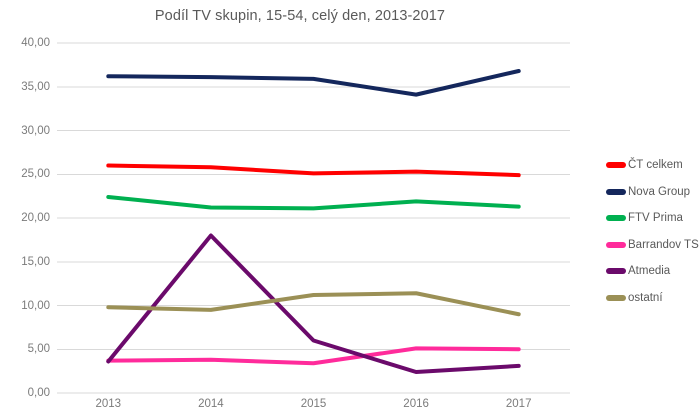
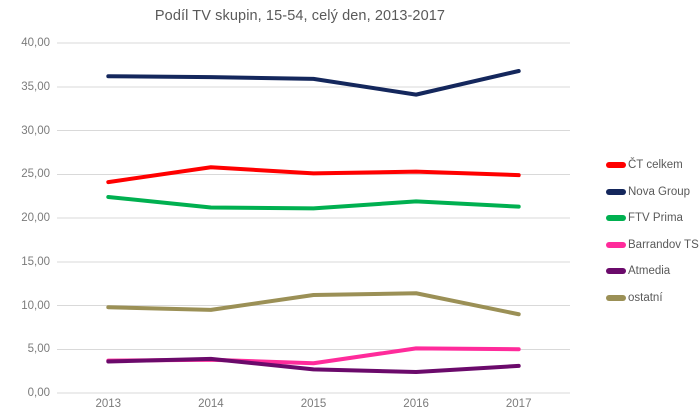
ČT celkem/2013: 26 -> 24
Atmedia/2014: 18 -> 4
Atmedia/2015: 6 -> 3
